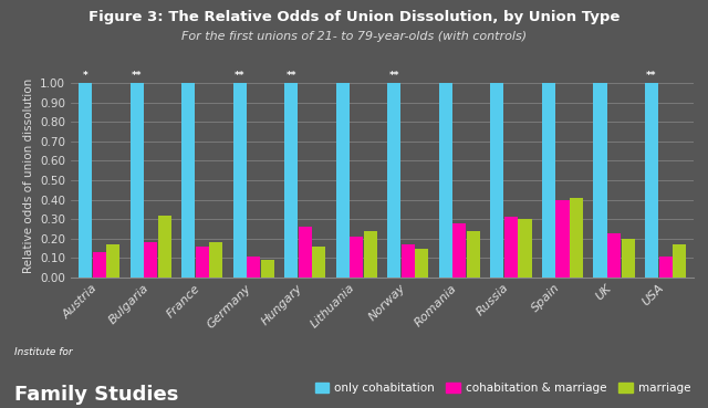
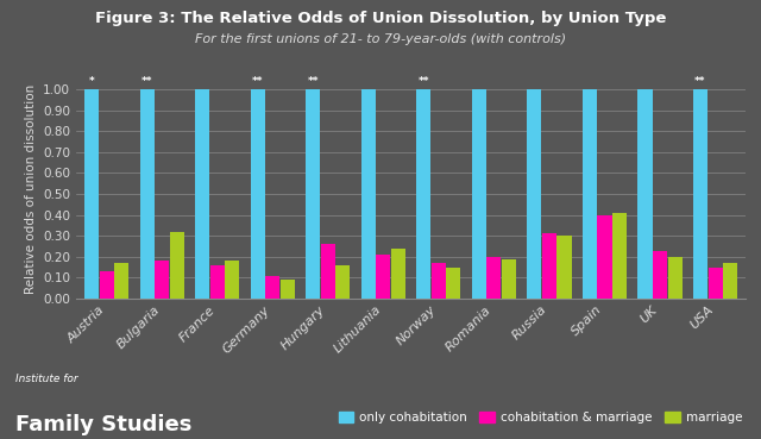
cohabitation & marriage/Romania: 0.28 -> 0.20
marriage/Romania: 0.24 -> 0.19
cohabitation & marriage/USA: 0.11 -> 0.15
